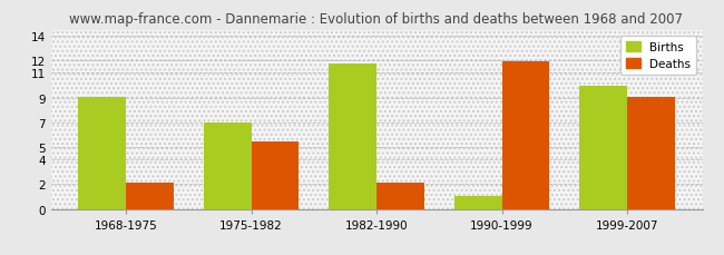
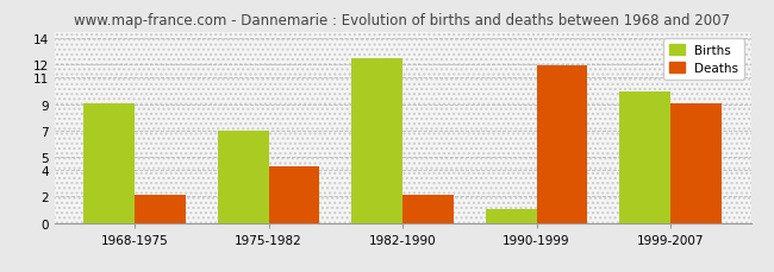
Deaths/1975-1982: 5.5 -> 4.3
Births/1982-1990: 11.8 -> 12.5
